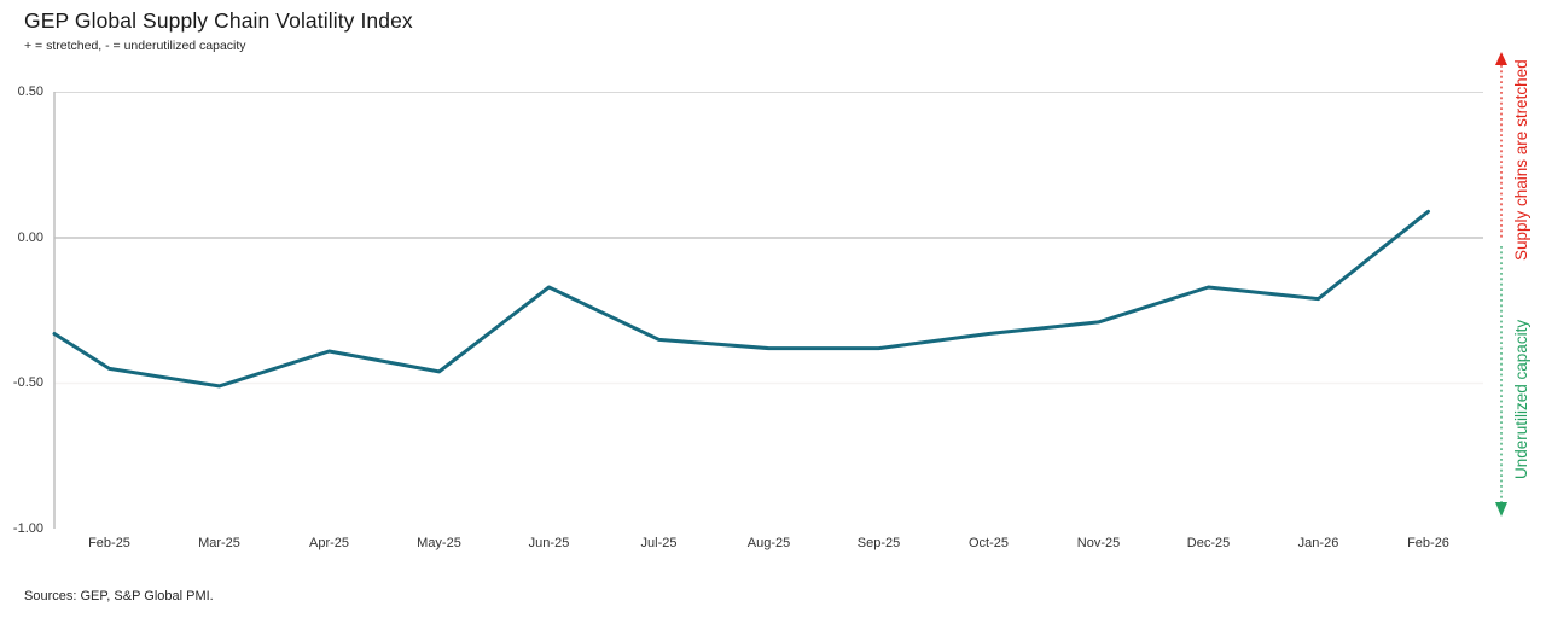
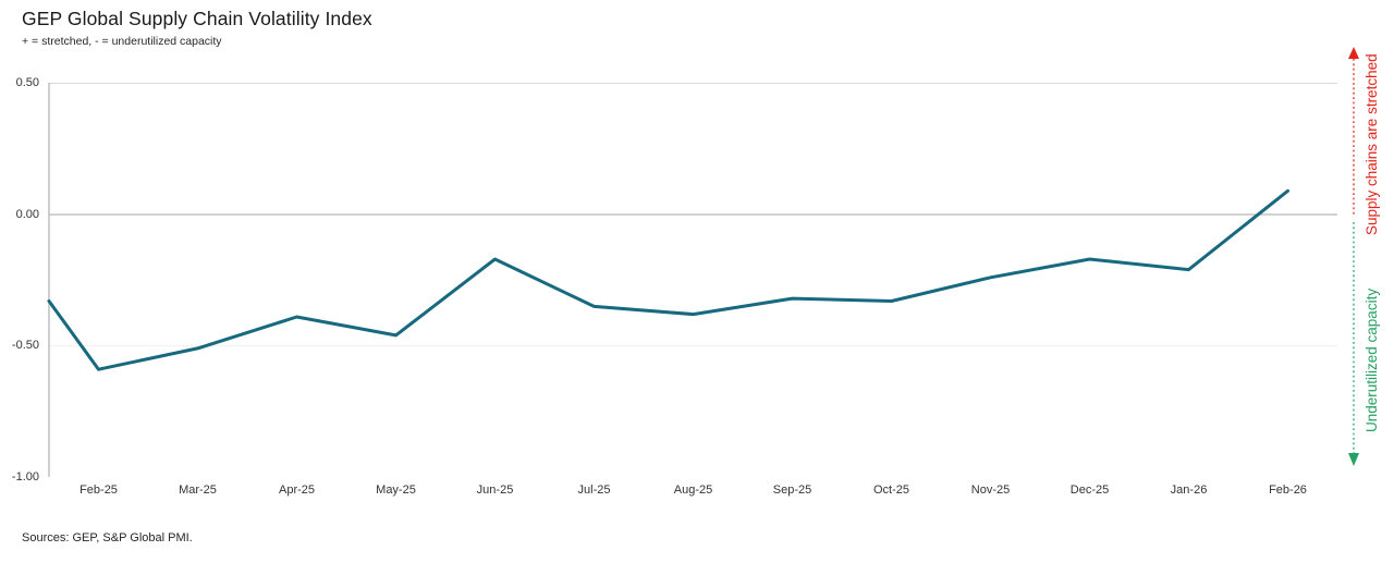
Feb-25: -0.45 -> -0.59
Sep-25: -0.38 -> -0.32
Nov-25: -0.29 -> -0.24
